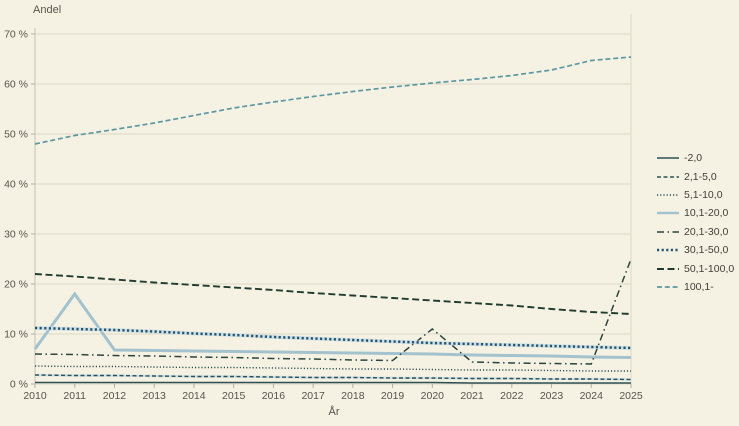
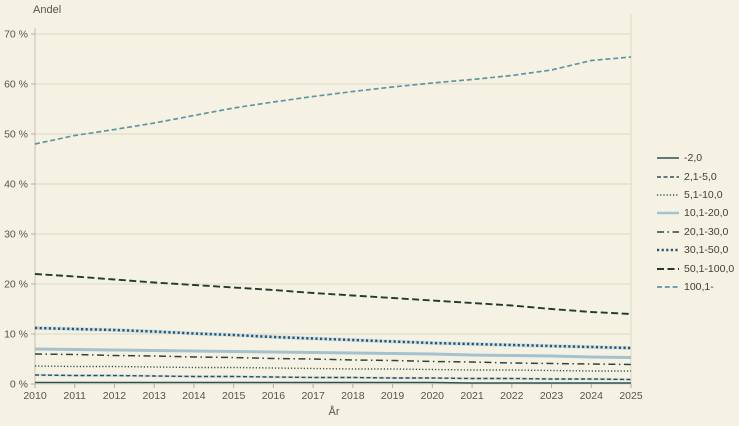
10,1-20,0/2011: 18% -> 7%
20,1-30,0/2020: 11% -> 4%
20,1-30,0/2025: 25% -> 4%
